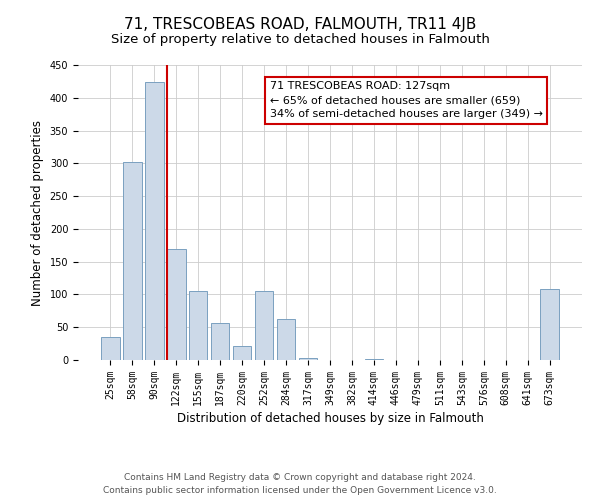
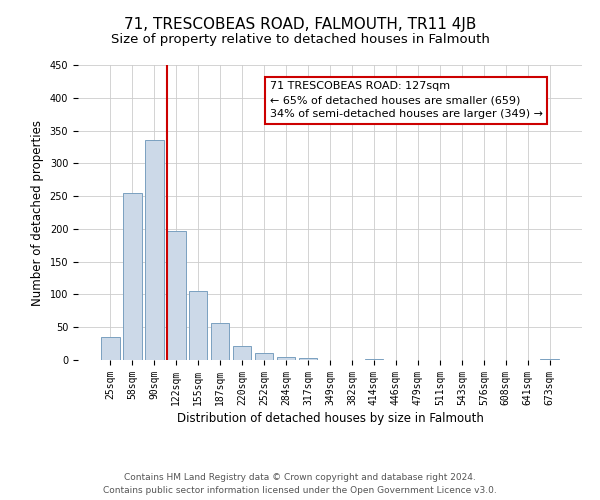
58sqm: 302 -> 255
90sqm: 424 -> 335
122sqm: 170 -> 197
252sqm: 106 -> 11
284sqm: 62 -> 5
673sqm: 108 -> 2
